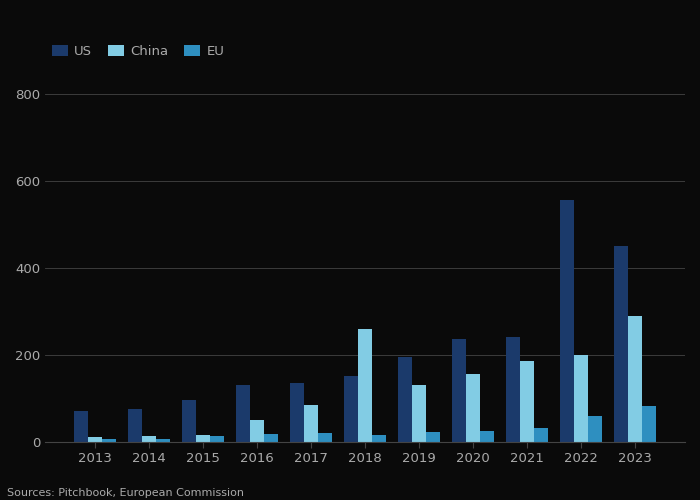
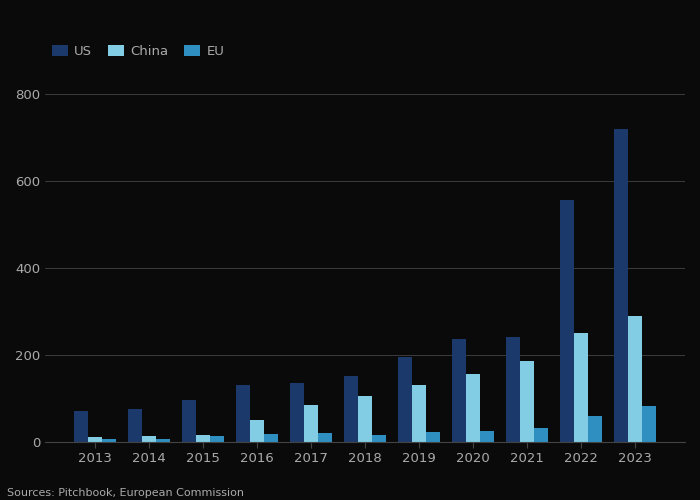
China/2018: 260 -> 105
China/2022: 200 -> 250
US/2023: 450 -> 720
